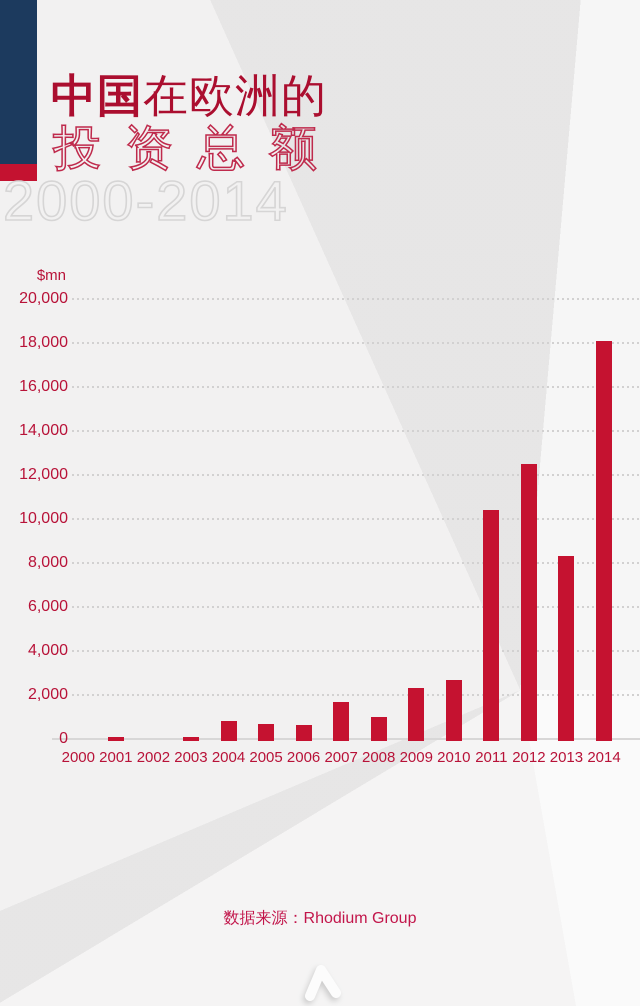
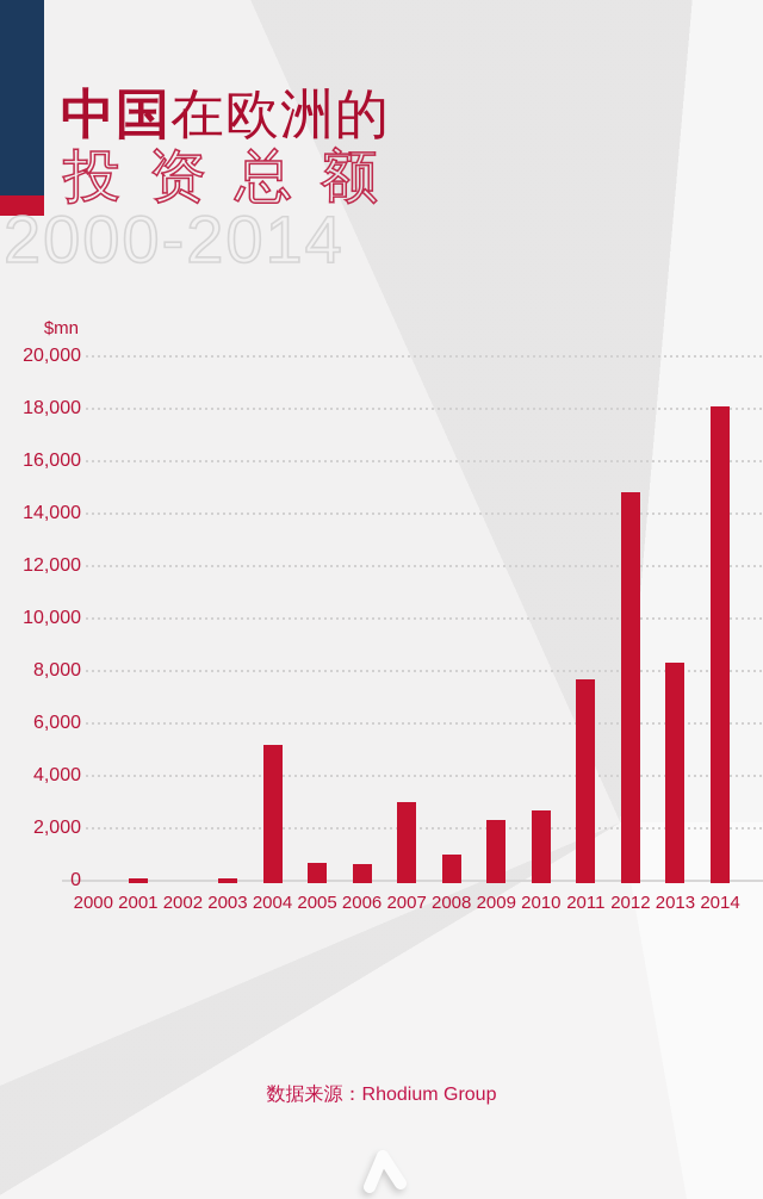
2004: 800 -> 5200
2007: 1700 -> 3000
2011: 10400 -> 7700
2012: 12500 -> 14800
